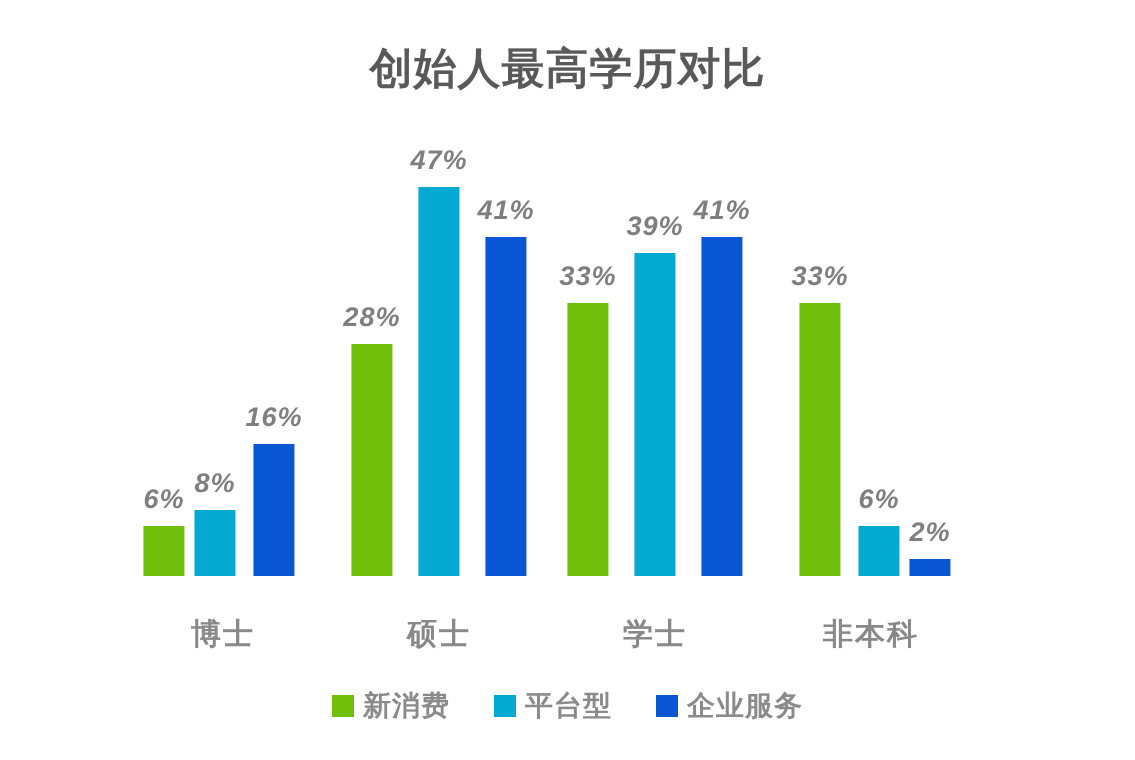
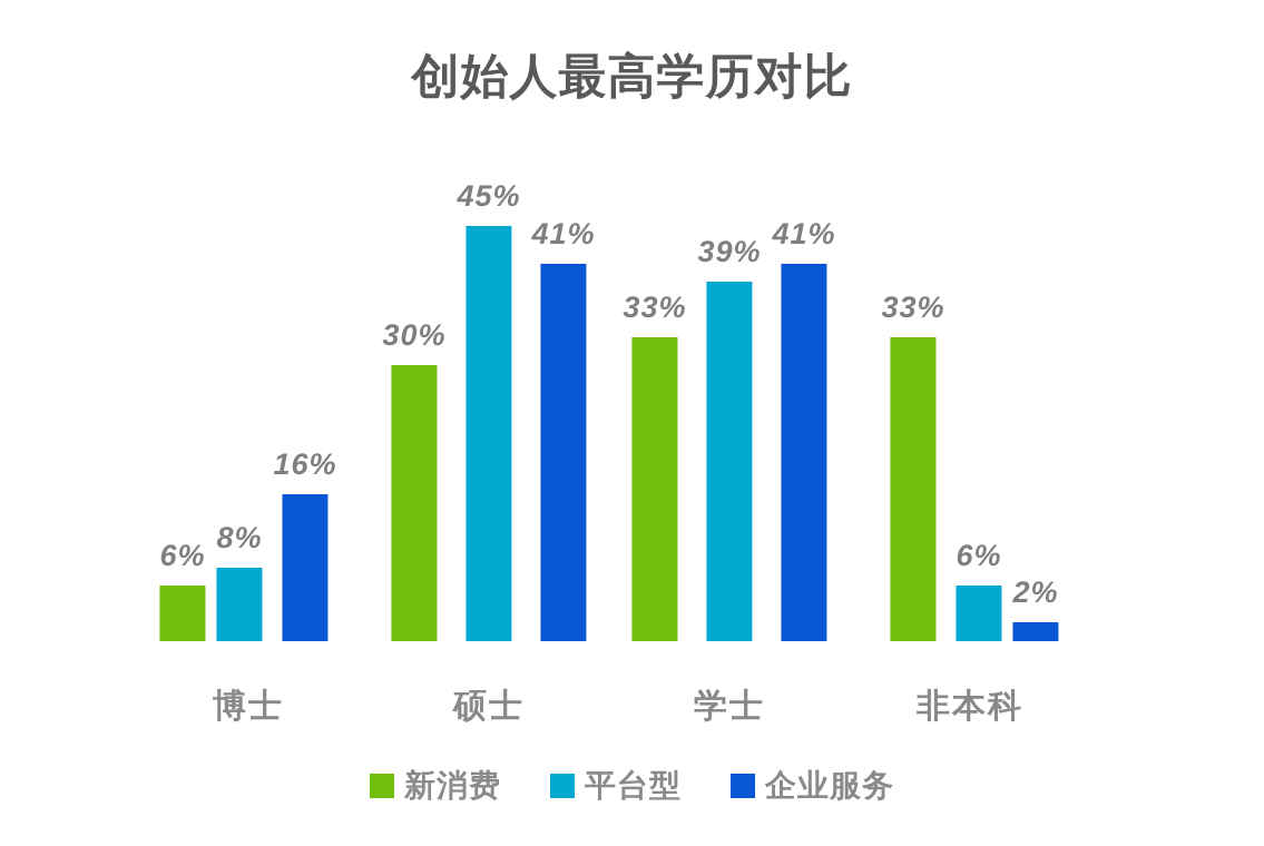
新消费/硕士: 28% -> 30%
平台型/硕士: 47% -> 45%
